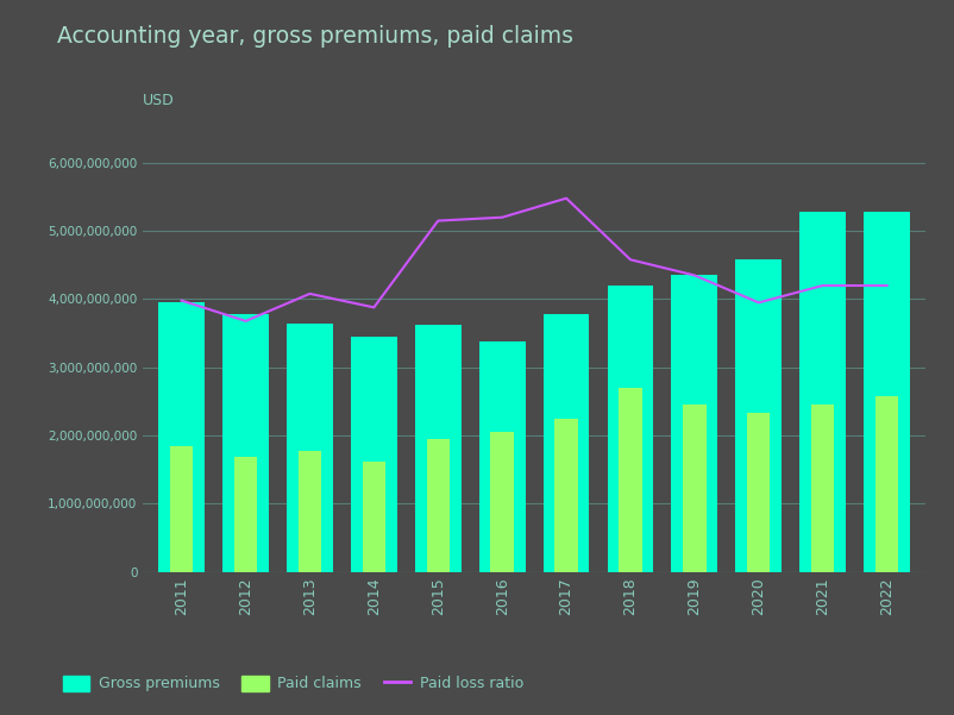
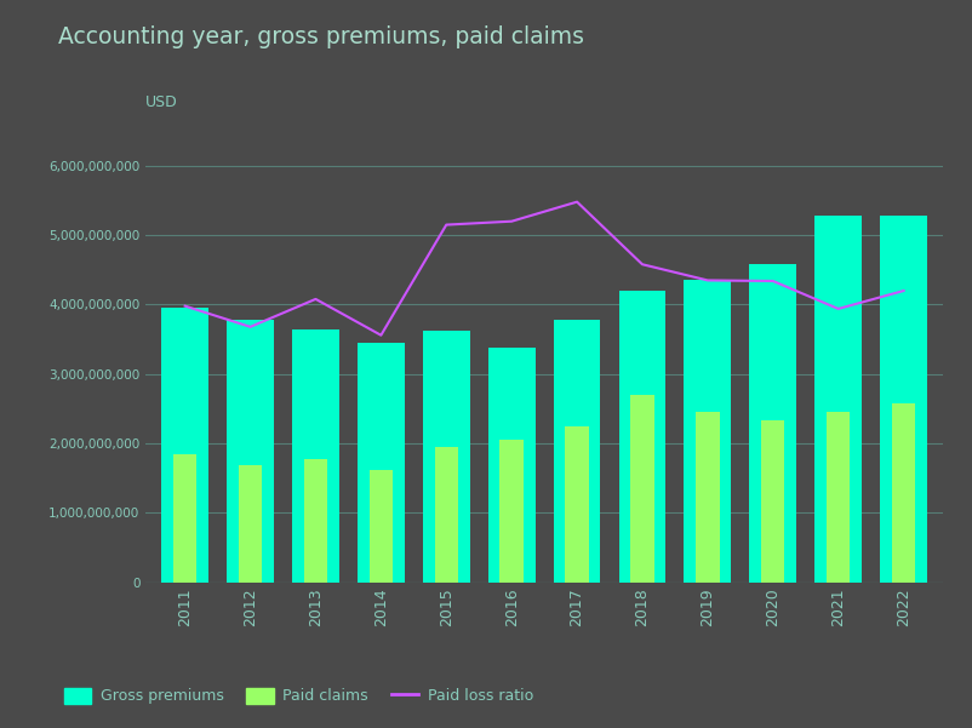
Paid loss ratio/2014: 3,880,000,000 -> 3,560,000,000
Paid loss ratio/2020: 3,950,000,000 -> 4,340,000,000
Paid loss ratio/2021: 4,200,000,000 -> 3,940,000,000
